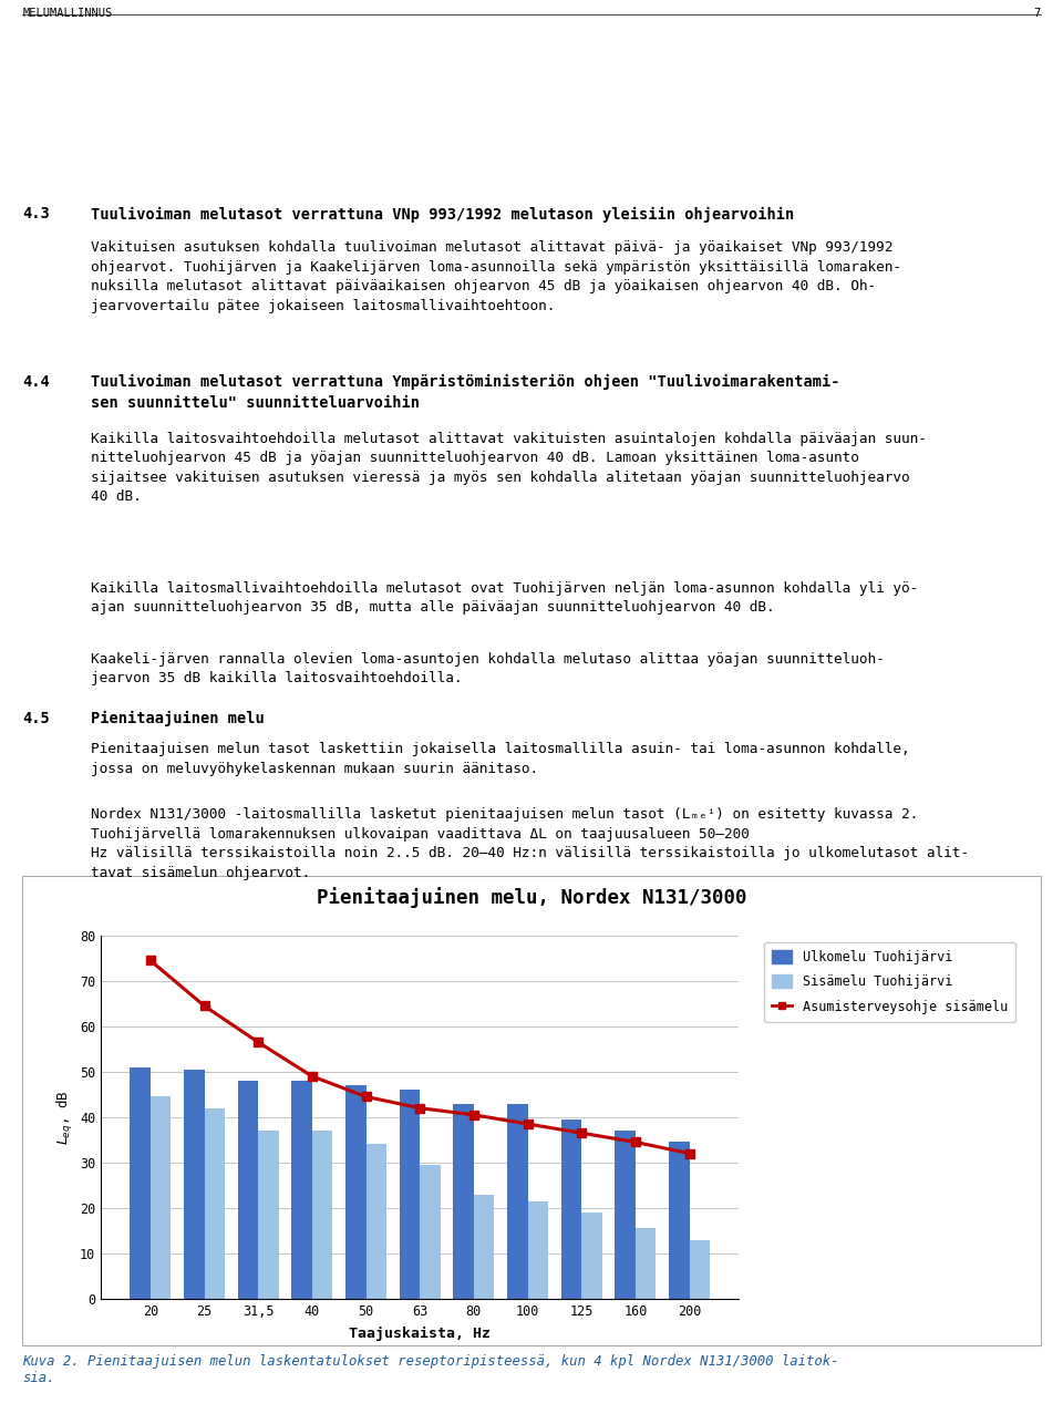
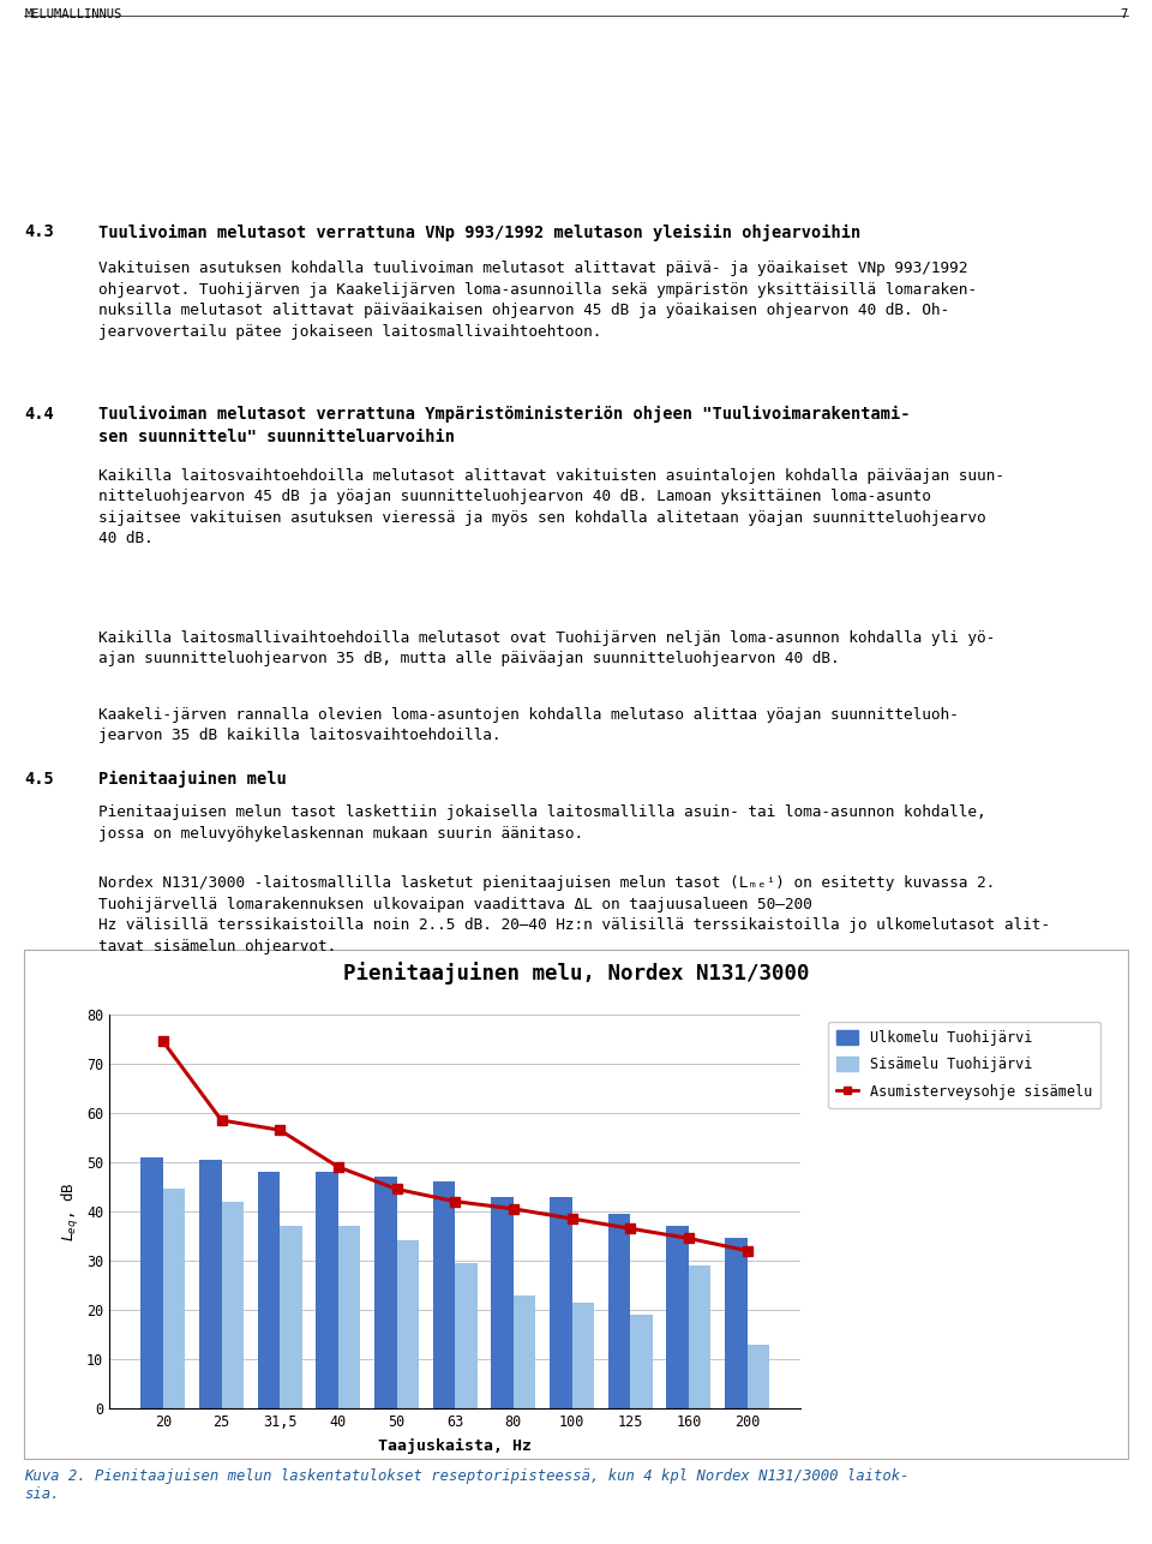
Asumisterveysohje sisämelu/25: 64.5 -> 58.5
Sisämelu Tuohijärvi/160: 15.5 -> 29.0
